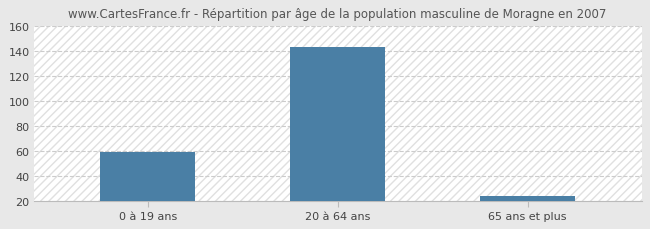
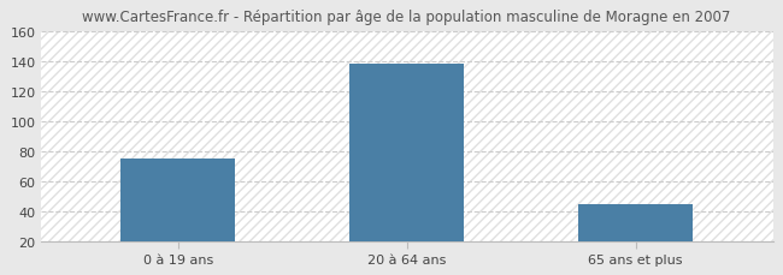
0 à 19 ans: 59 -> 75
20 à 64 ans: 143 -> 138
65 ans et plus: 24 -> 45
